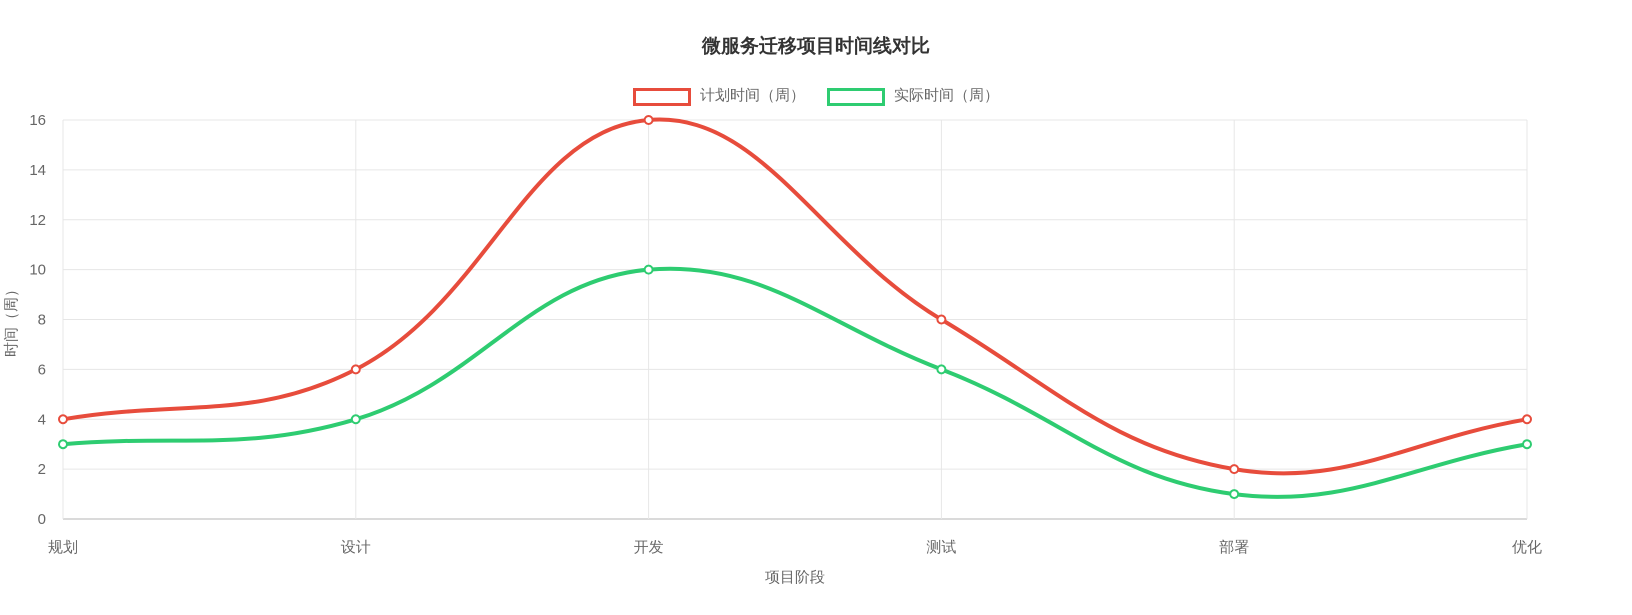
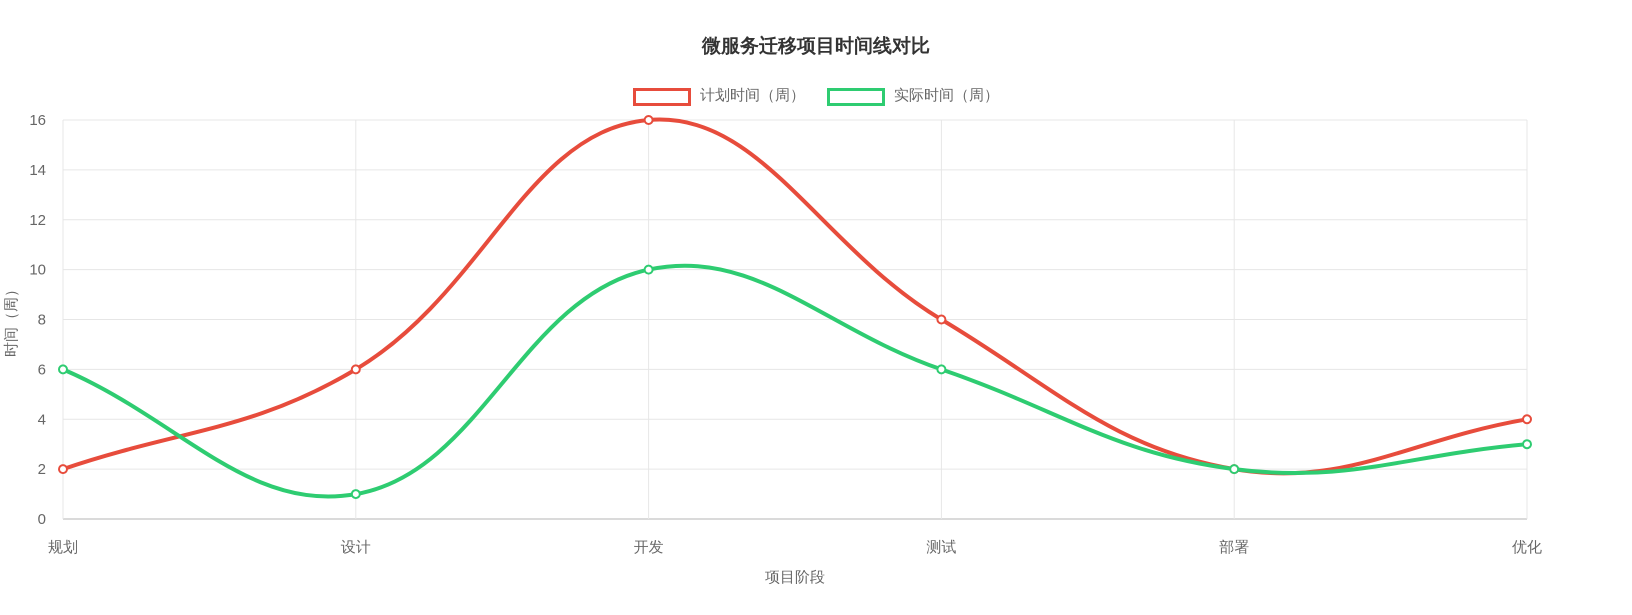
计划时间（周）/规划: 4 -> 2
实际时间（周）/规划: 3 -> 6
实际时间（周）/设计: 4 -> 1
实际时间（周）/部署: 1 -> 2
